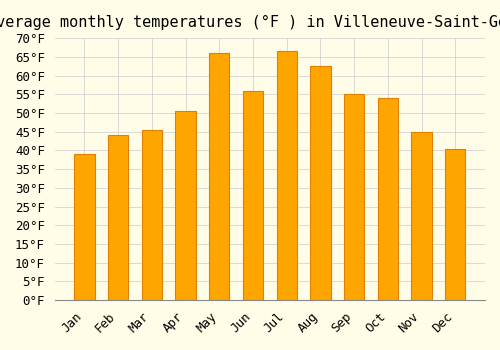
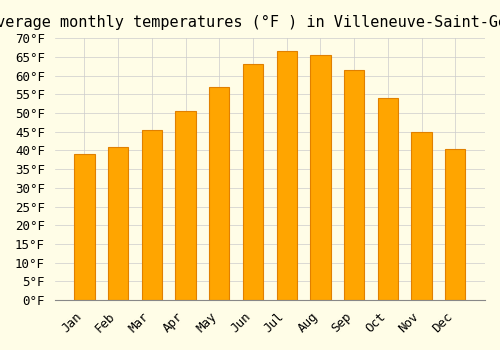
Feb: 44.0°F -> 41.0°F
May: 66.0°F -> 57.0°F
Jun: 56.0°F -> 63.0°F
Aug: 62.5°F -> 65.5°F
Sep: 55.0°F -> 61.5°F
